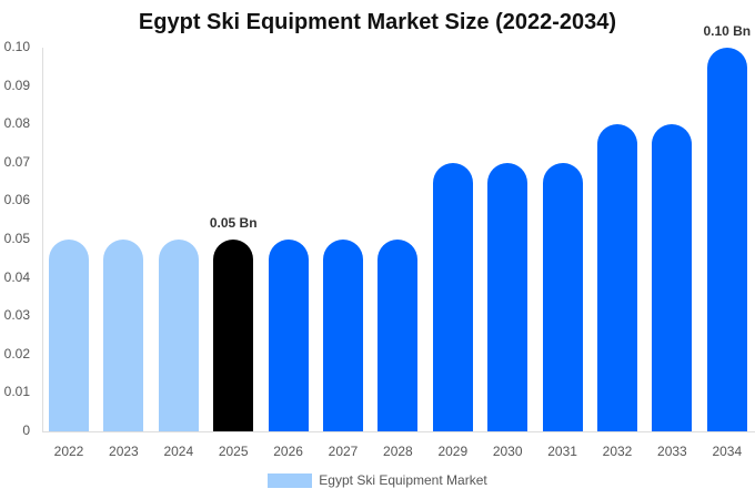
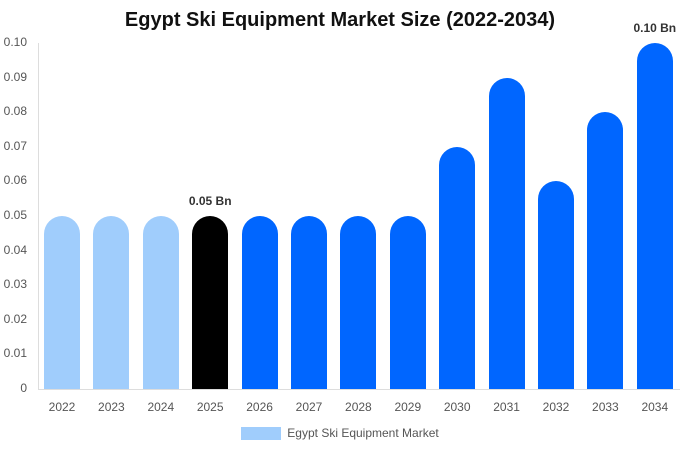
2029: 0.07 -> 0.05
2031: 0.07 -> 0.09
2032: 0.08 -> 0.06
